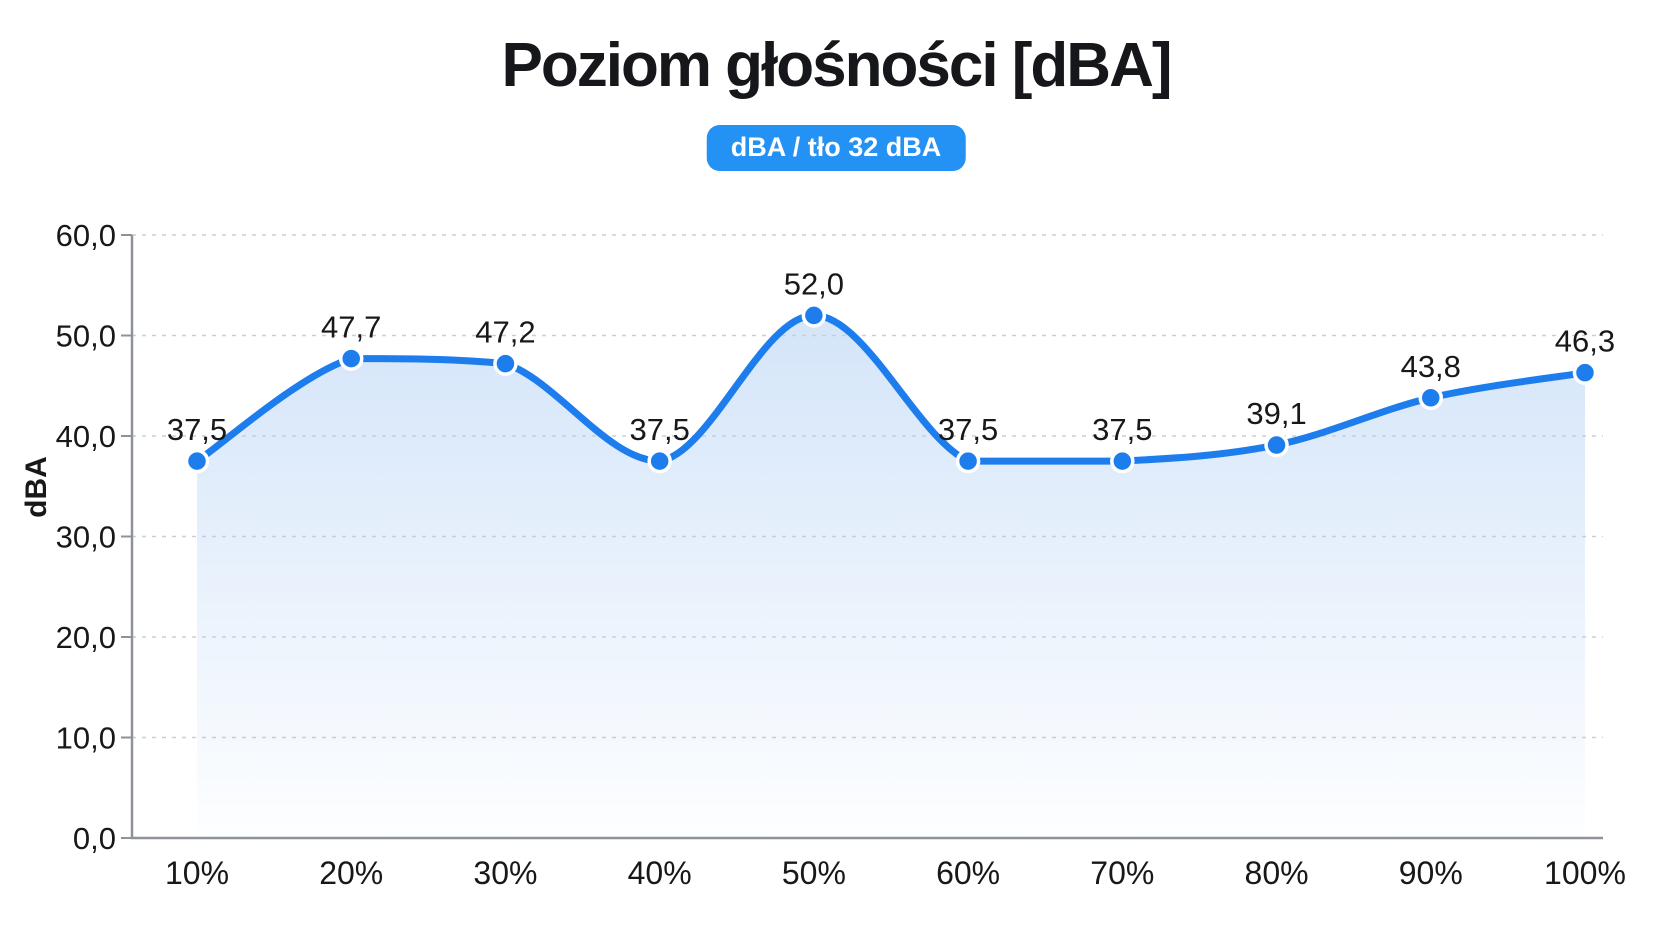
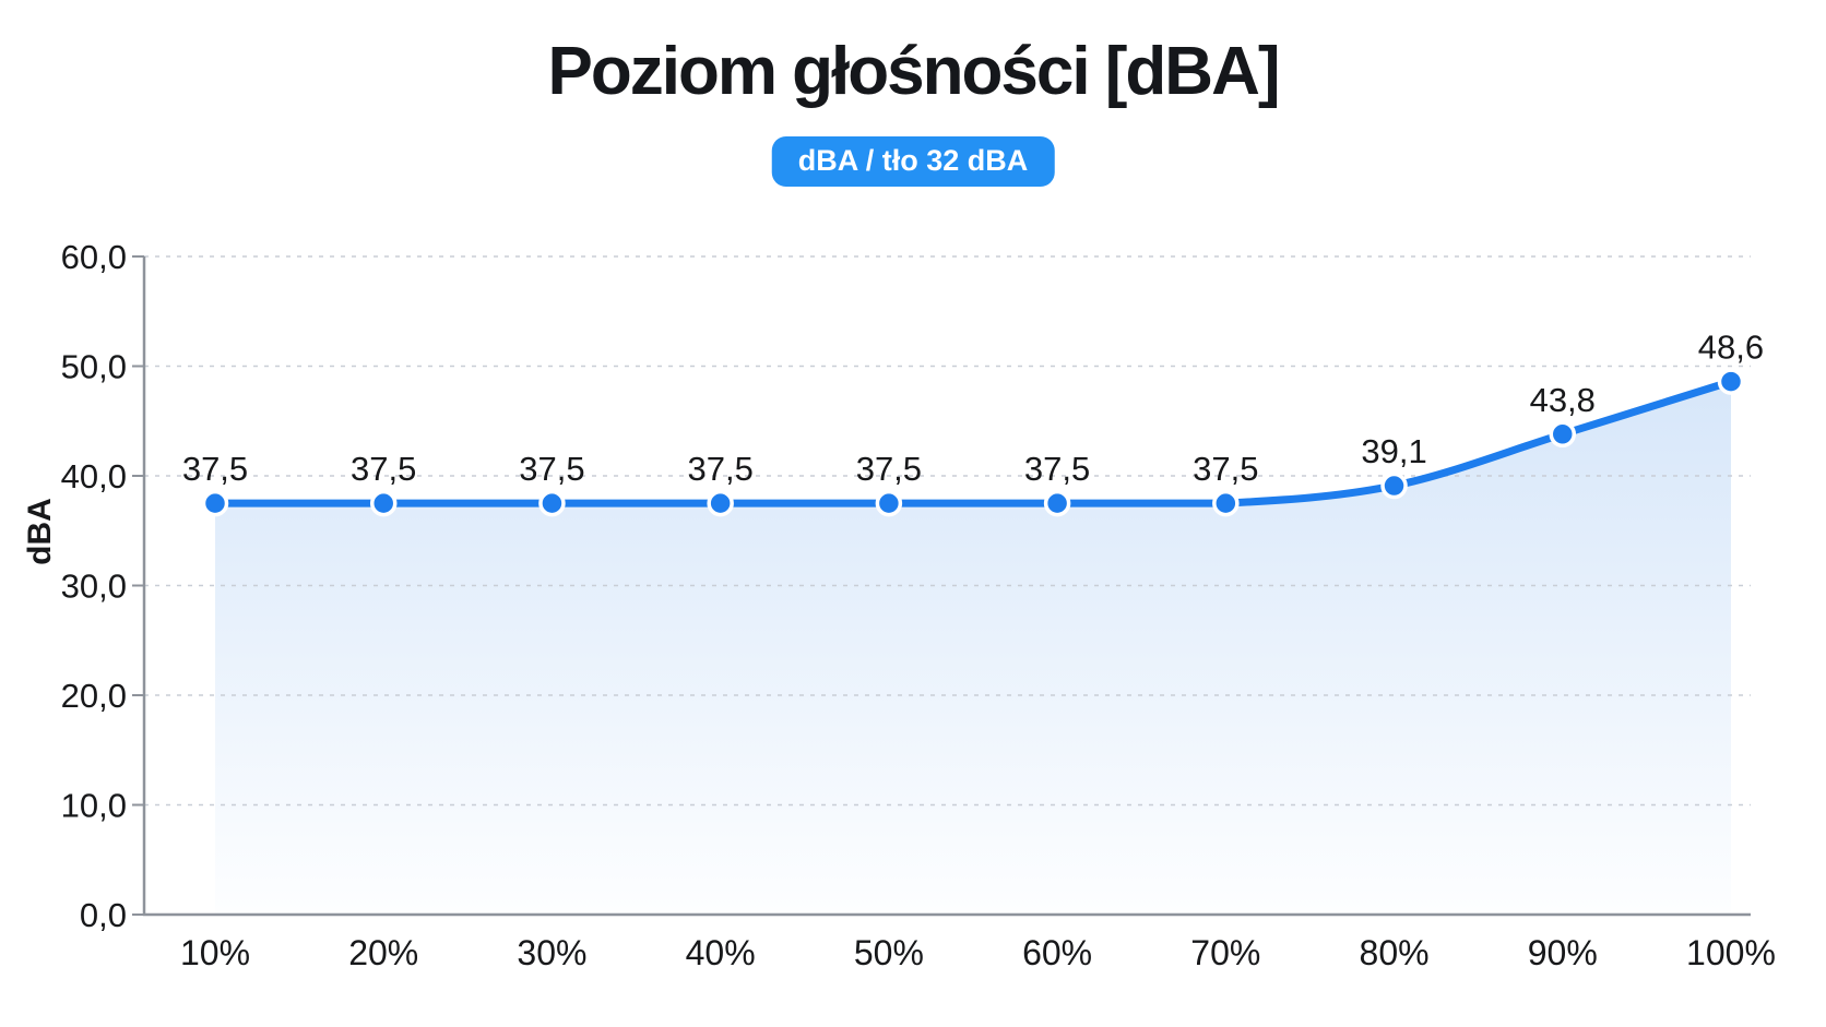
20%: 47,7 -> 37,5
30%: 47,2 -> 37,5
50%: 52,0 -> 37,5
100%: 46,3 -> 48,6
